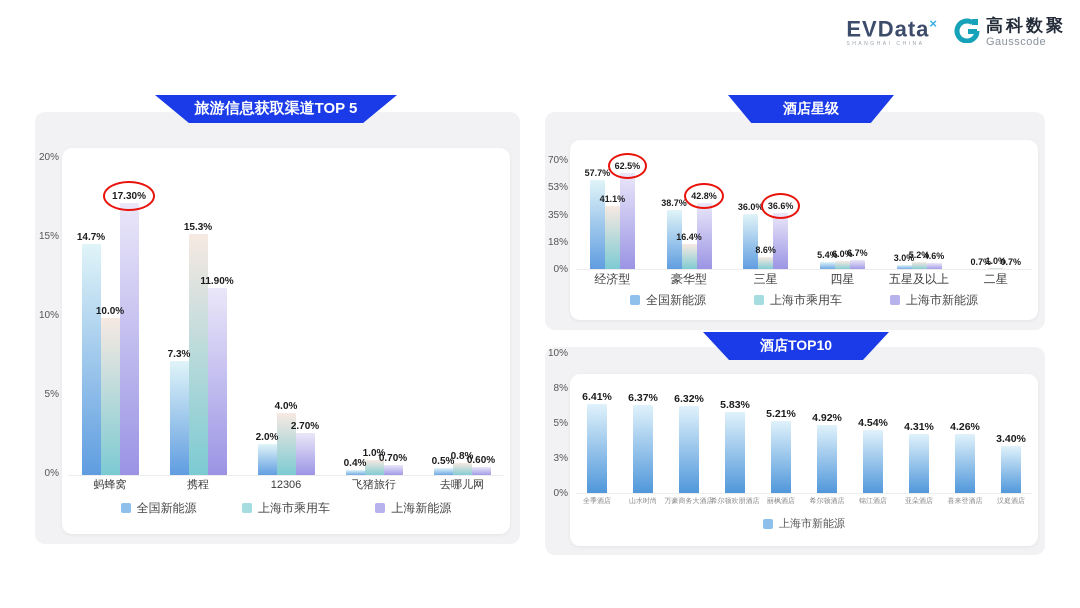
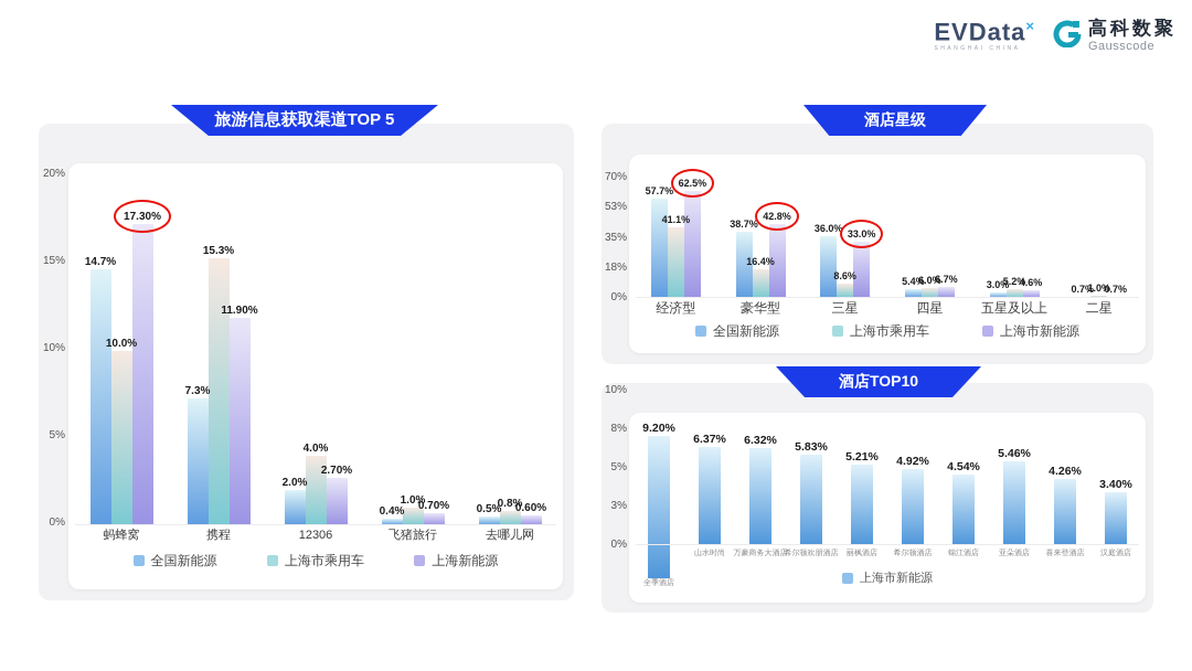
酒店星级/上海市新能源/三星: 36.6% -> 33.0%
酒店TOP10/全季酒店: 6.41% -> 9.20%
酒店TOP10/亚朵酒店: 4.31% -> 5.46%
